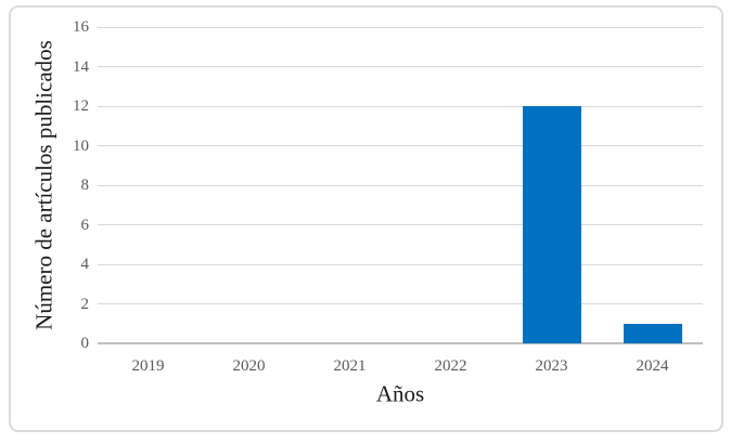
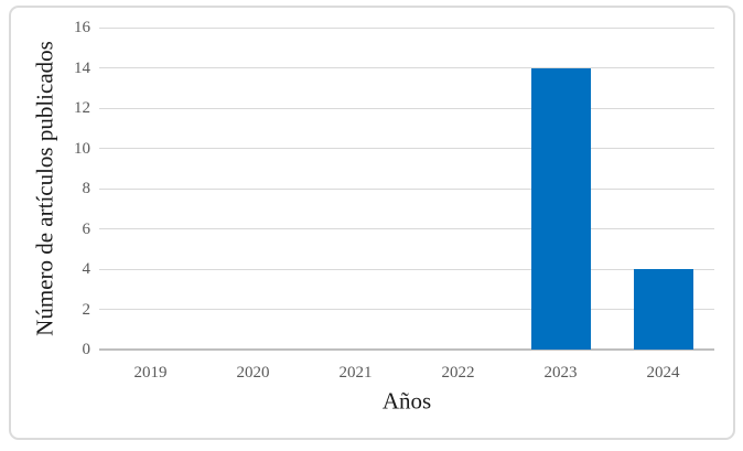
2023: 12 -> 14
2024: 1 -> 4
